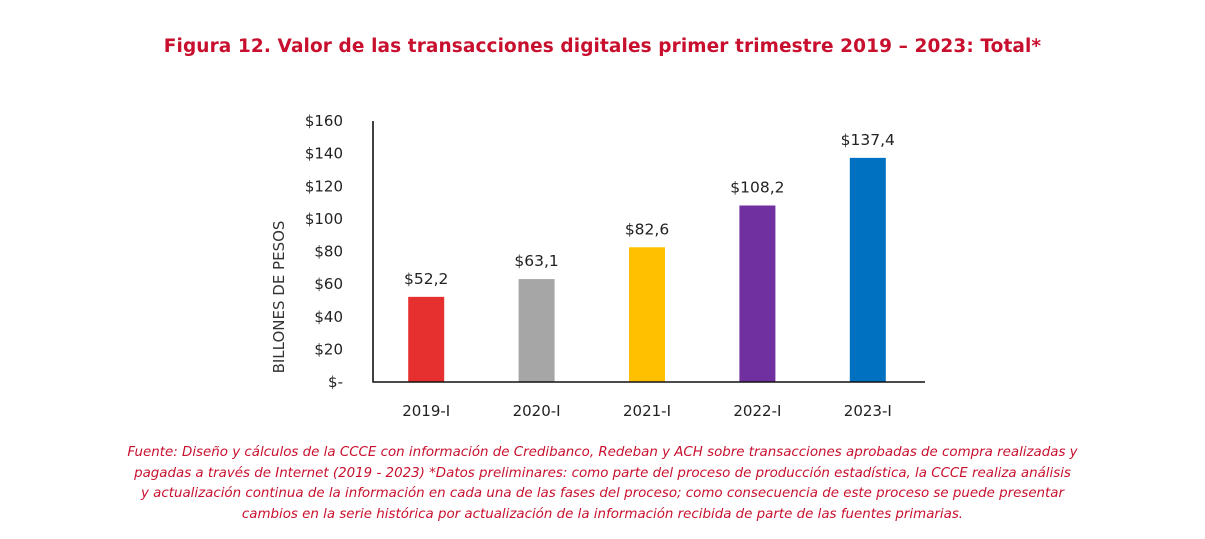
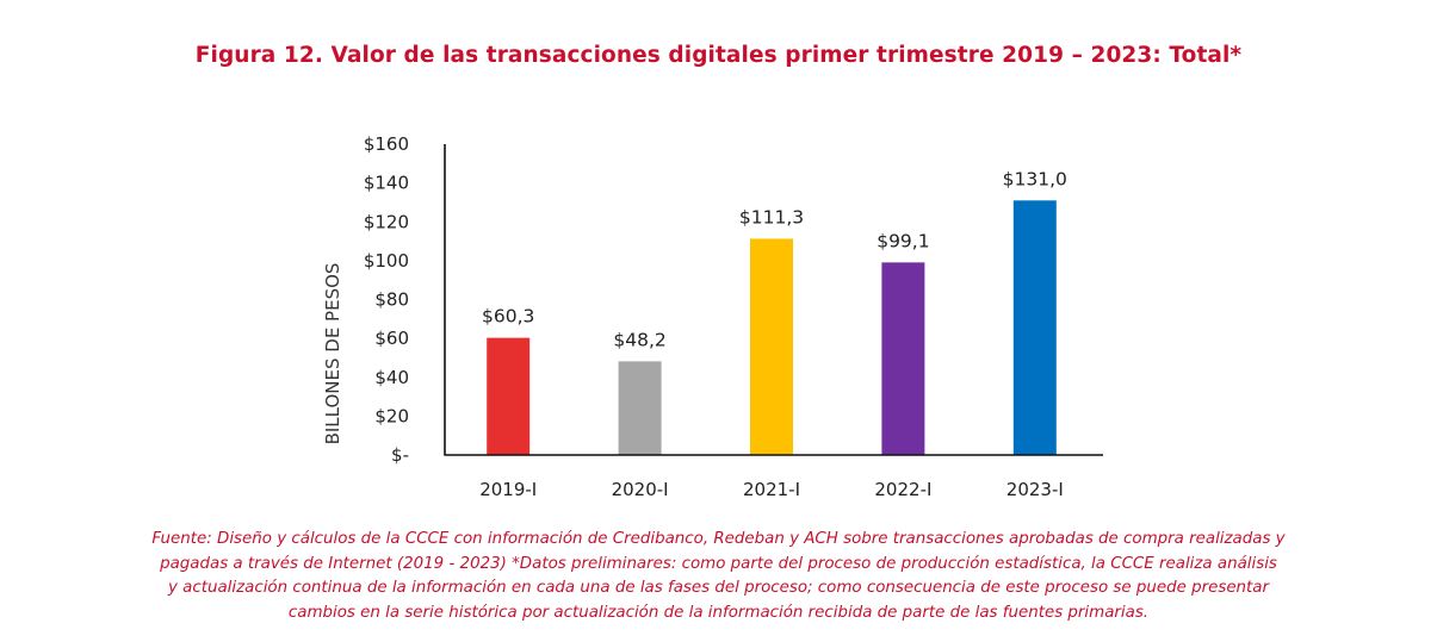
2019-I: $52,2 -> $60,3
2020-I: $63,1 -> $48,2
2021-I: $82,6 -> $111,3
2022-I: $108,2 -> $99,1
2023-I: $137,4 -> $131,0
